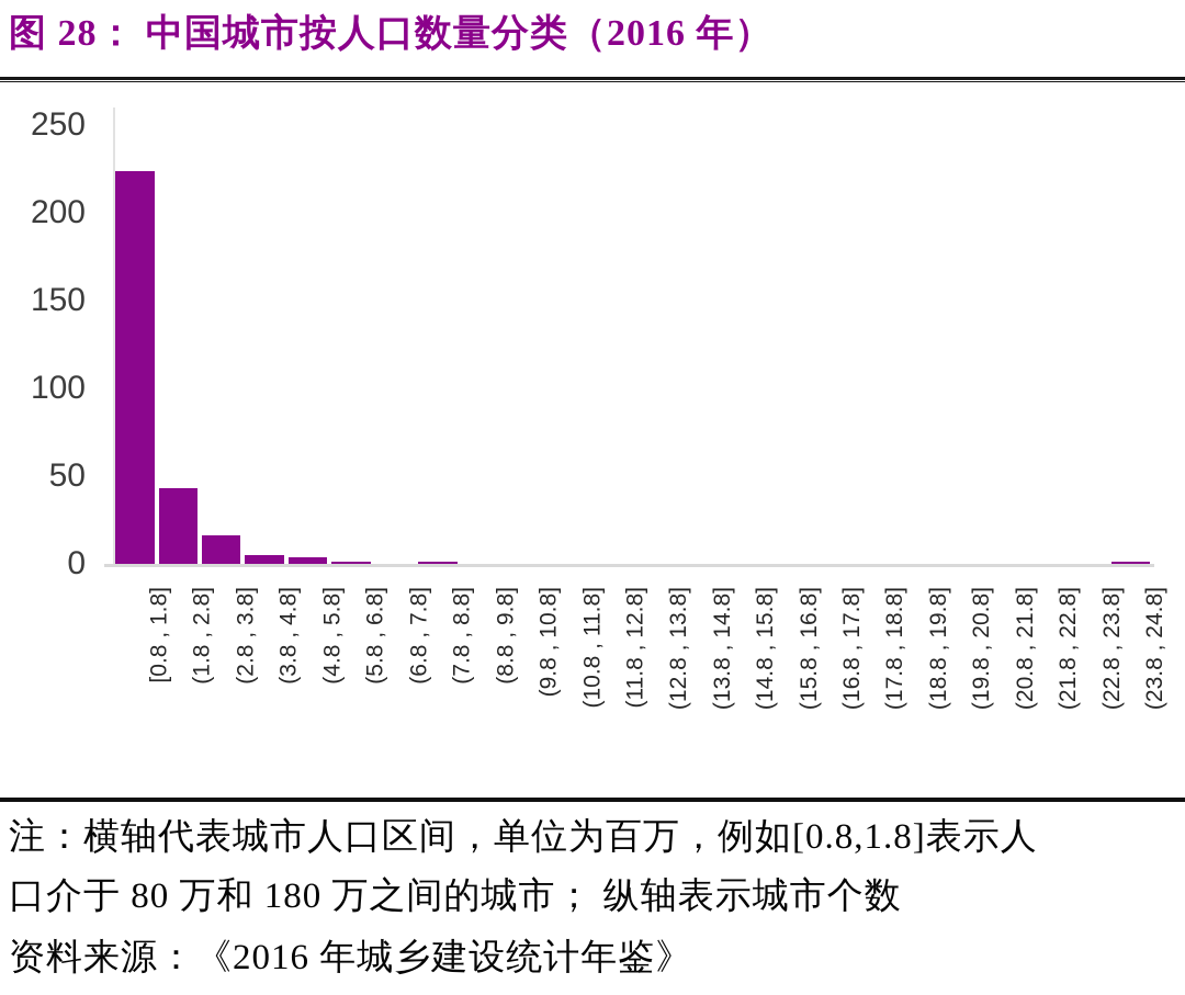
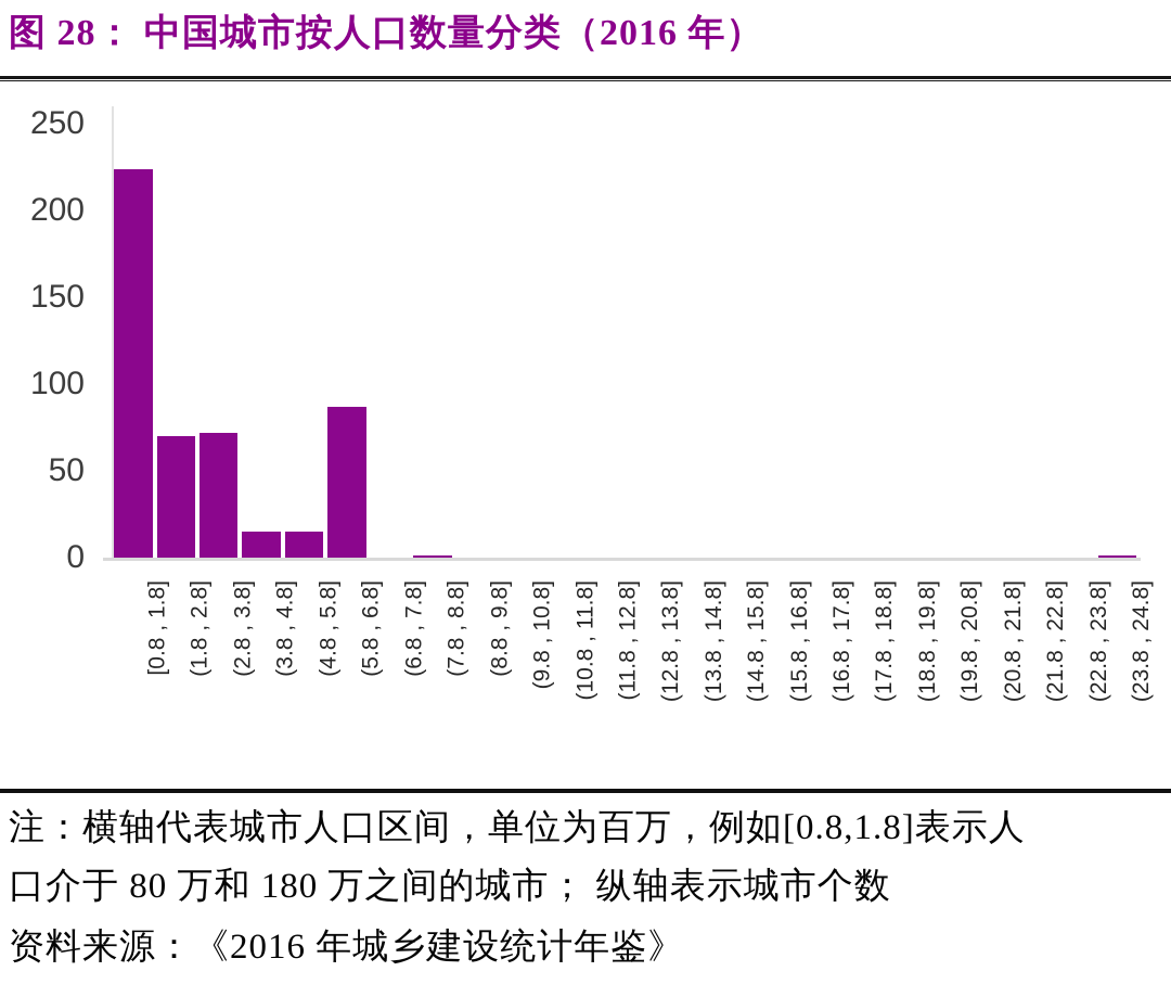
(1.8 , 2.8]: 43 -> 70
(2.8 , 3.8]: 16 -> 72
(3.8 , 4.8]: 5 -> 15
(4.8 , 5.8]: 4 -> 15
(5.8 , 6.8]: 1 -> 87
